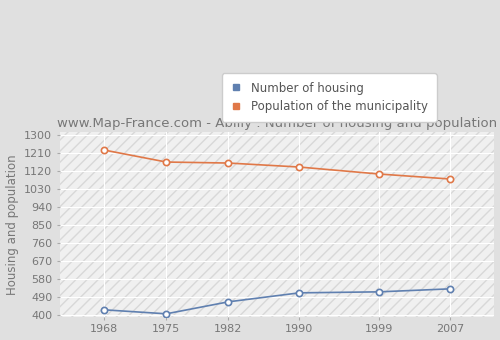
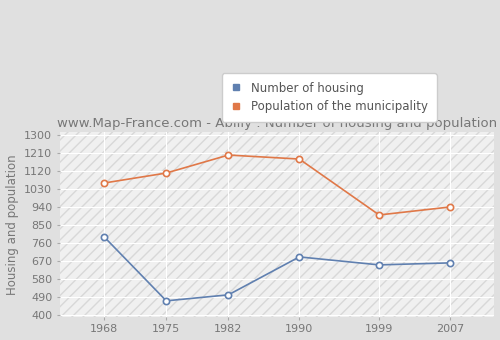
Number of housing/1968: 420 -> 790
Population of the municipality/1968: 1220 -> 1060
Number of housing/1975: 400 -> 470
Population of the municipality/1975: 1160 -> 1110
Number of housing/1982: 460 -> 500
Population of the municipality/1982: 1160 -> 1200
Number of housing/1990: 510 -> 690
Population of the municipality/1990: 1140 -> 1180
Number of housing/1999: 520 -> 650
Population of the municipality/1999: 1100 -> 900
Number of housing/2007: 530 -> 660
Population of the municipality/2007: 1080 -> 940
